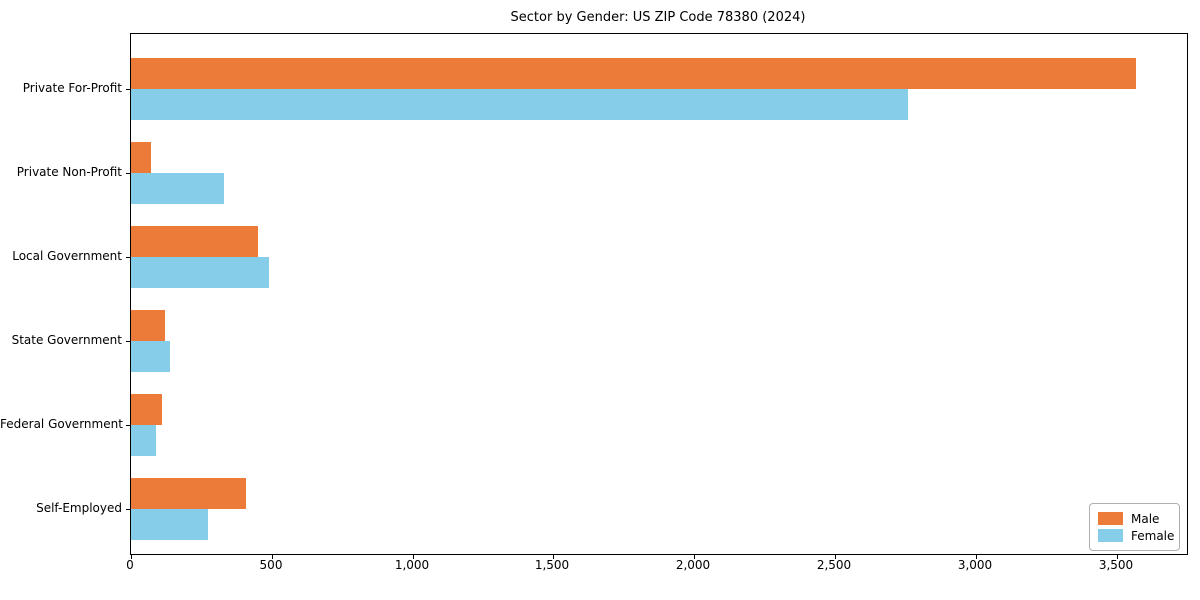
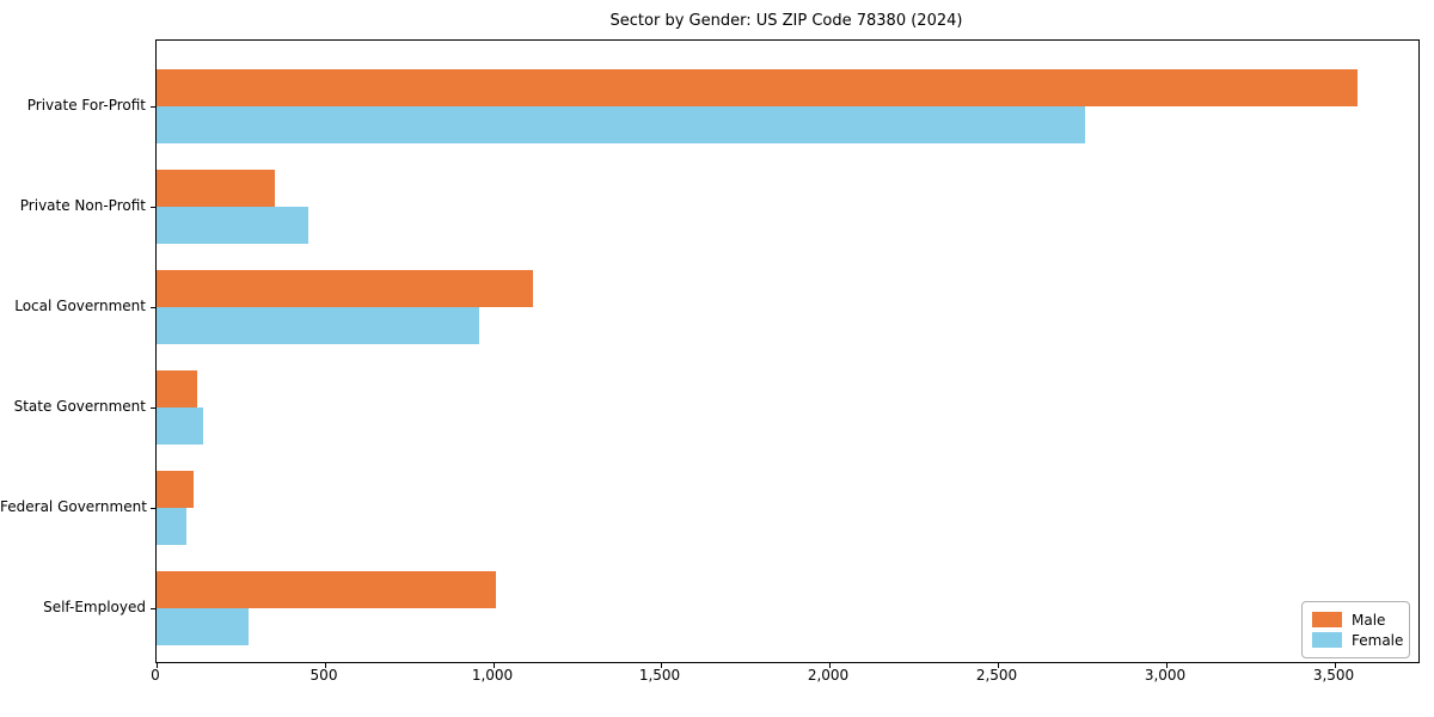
Male/Private Non-Profit: 70 -> 350
Female/Private Non-Profit: 330 -> 450
Male/Local Government: 450 -> 1120
Female/Local Government: 490 -> 960
Male/Self-Employed: 410 -> 1010
